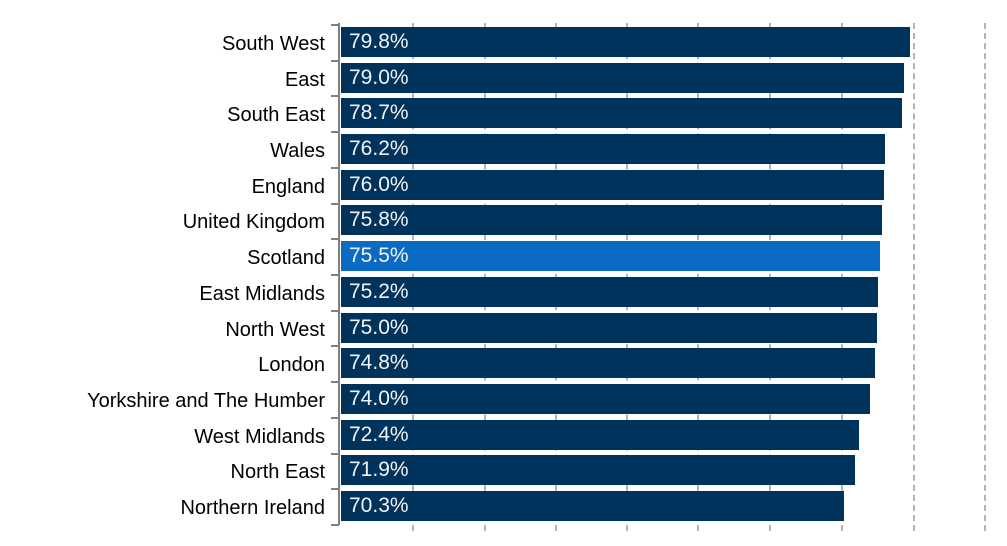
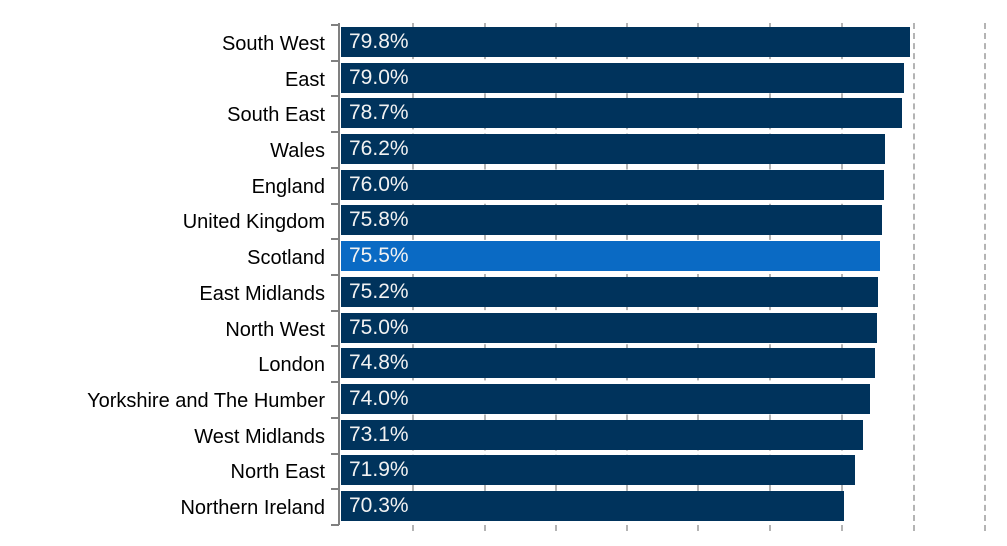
West Midlands: 72.4% -> 73.1%
